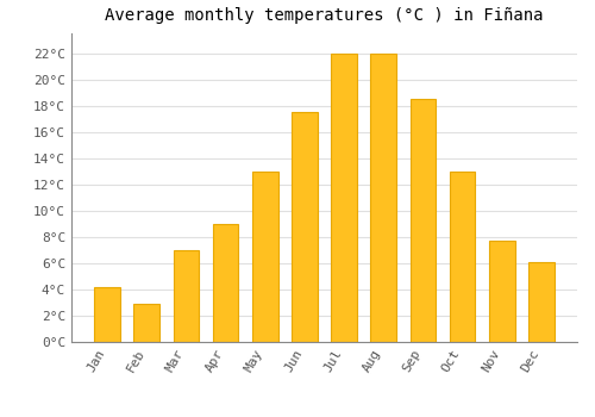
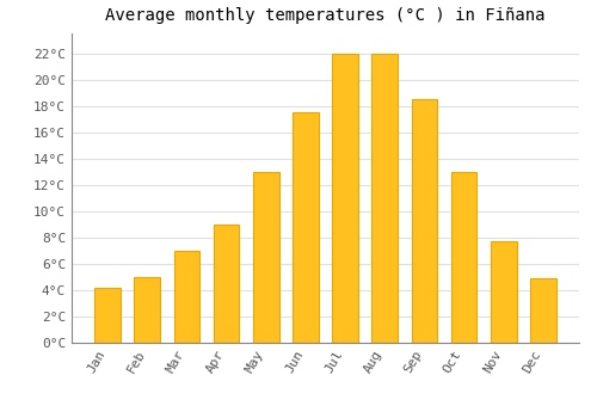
Feb: 2.9°C -> 5.0°C
Dec: 6.1°C -> 4.9°C
